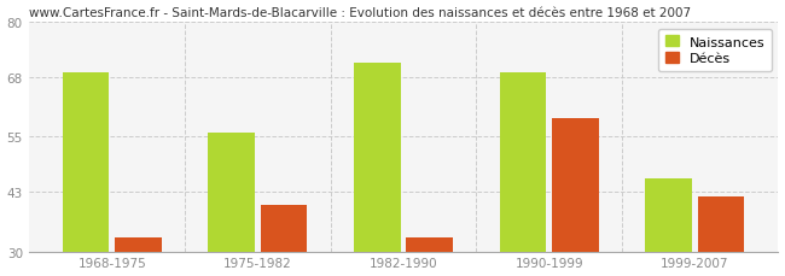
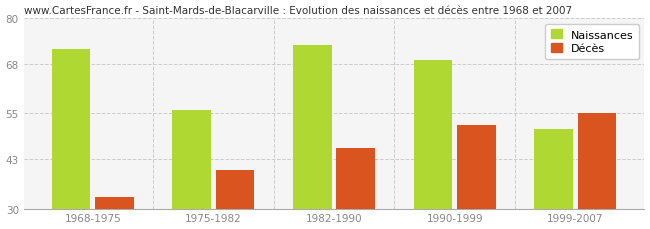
Naissances/1968-1975: 69 -> 72
Naissances/1982-1990: 71 -> 73
Décès/1982-1990: 33 -> 46
Décès/1990-1999: 59 -> 52
Naissances/1999-2007: 46 -> 51
Décès/1999-2007: 42 -> 55
